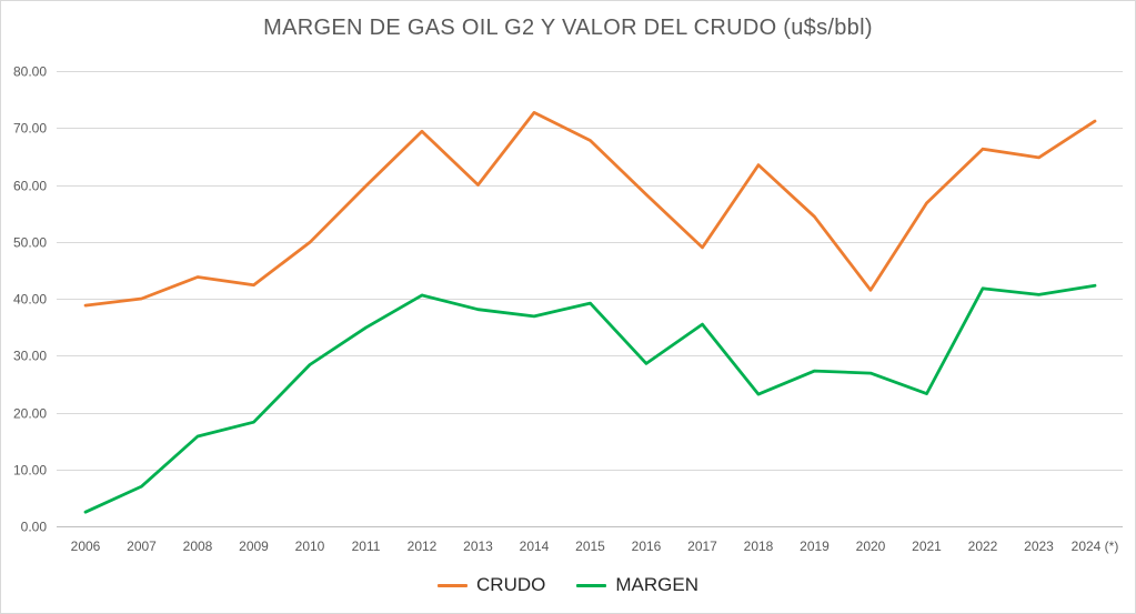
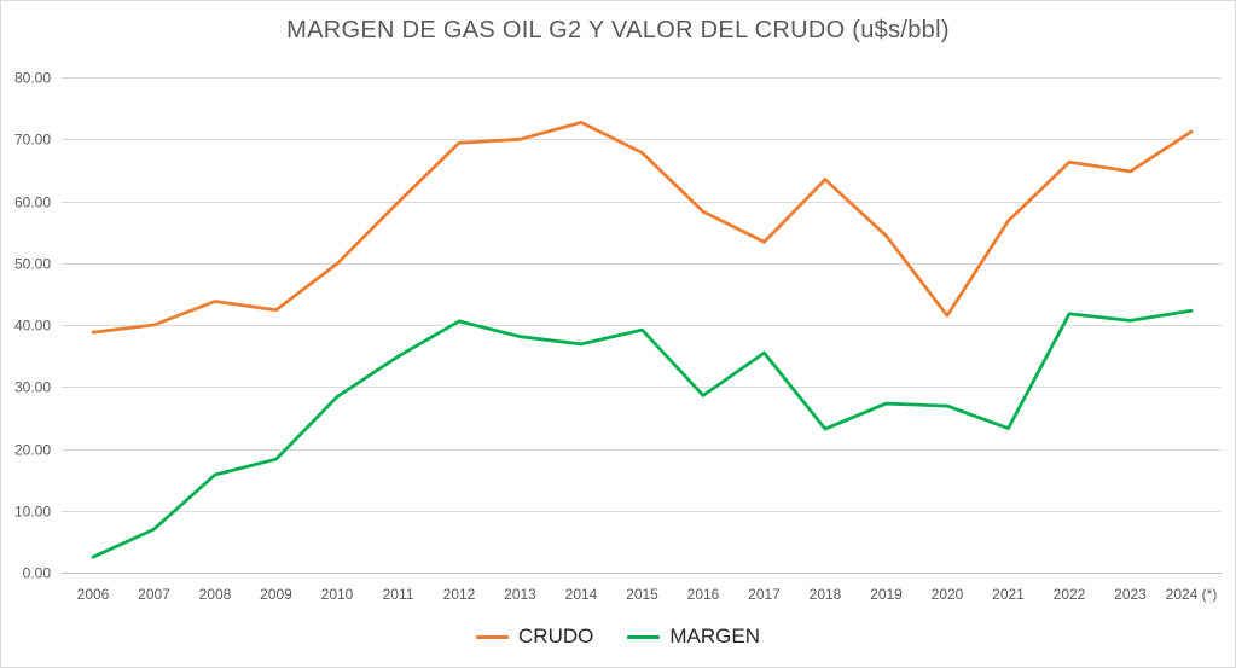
CRUDO/2013: 60 -> 70
CRUDO/2017: 49 -> 53
